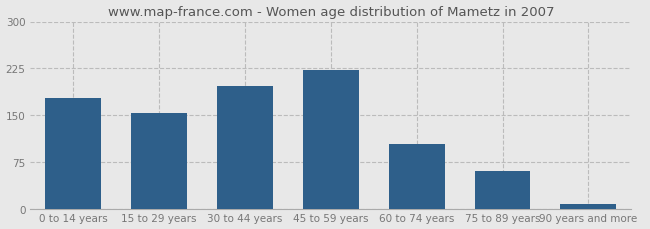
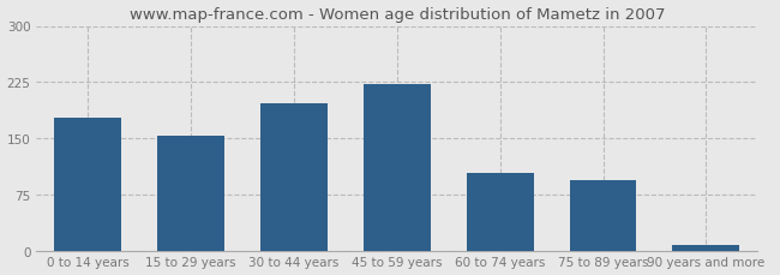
75 to 89 years: 60 -> 94
